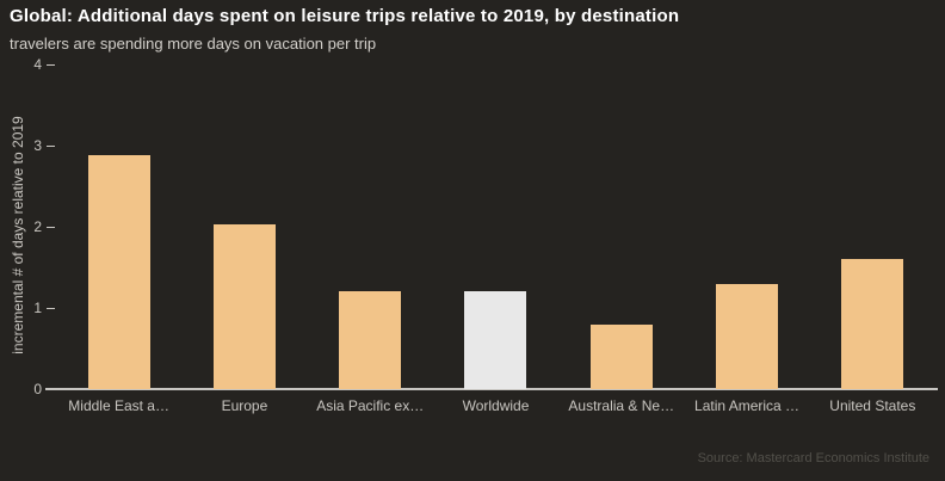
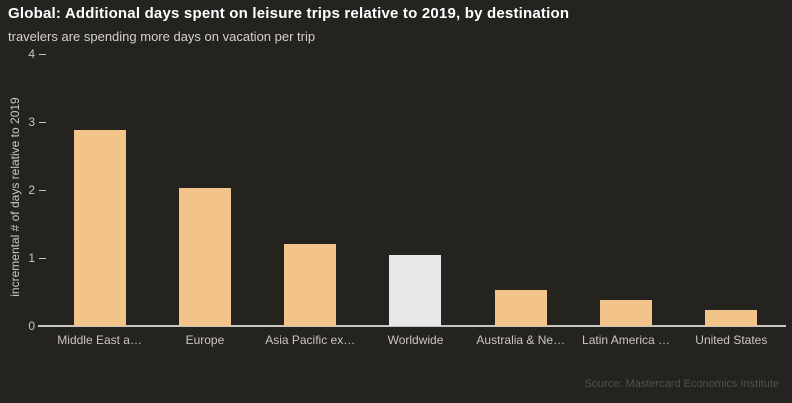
Worldwide: 1.2 -> 1.0
Australia & Ne…: 0.8 -> 0.5
Latin America …: 1.3 -> 0.4
United States: 1.6 -> 0.2
